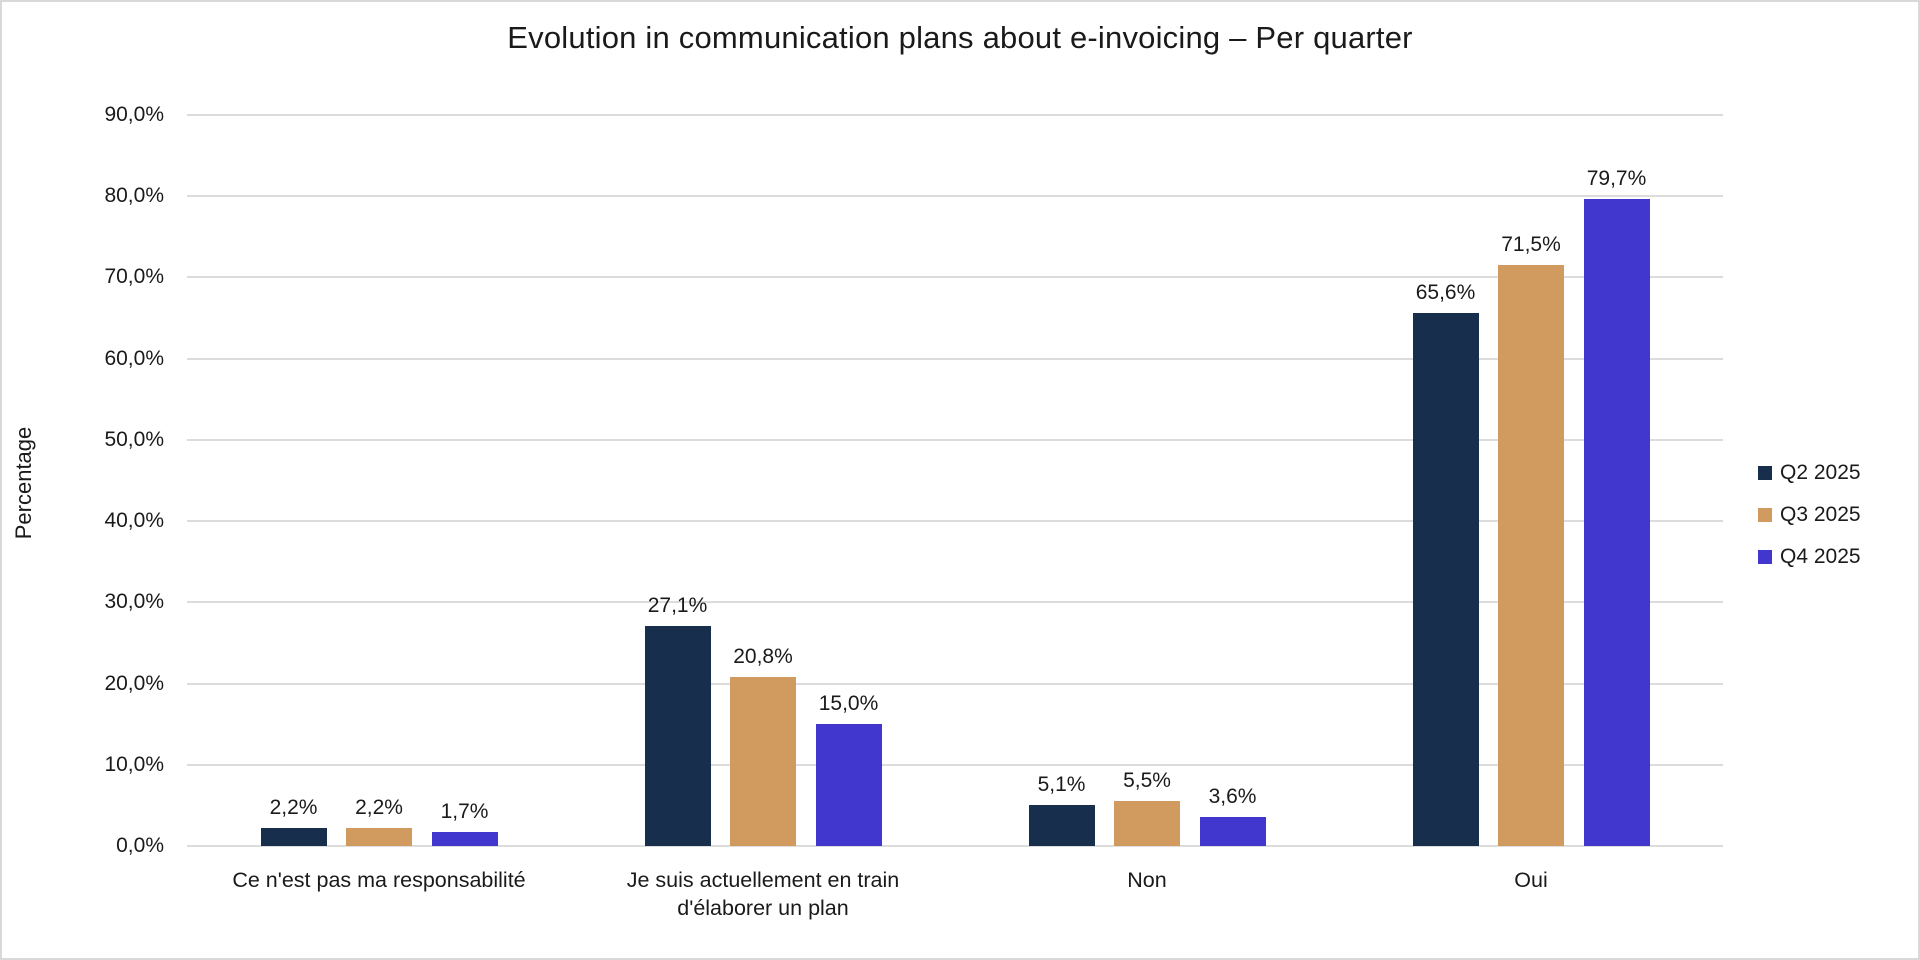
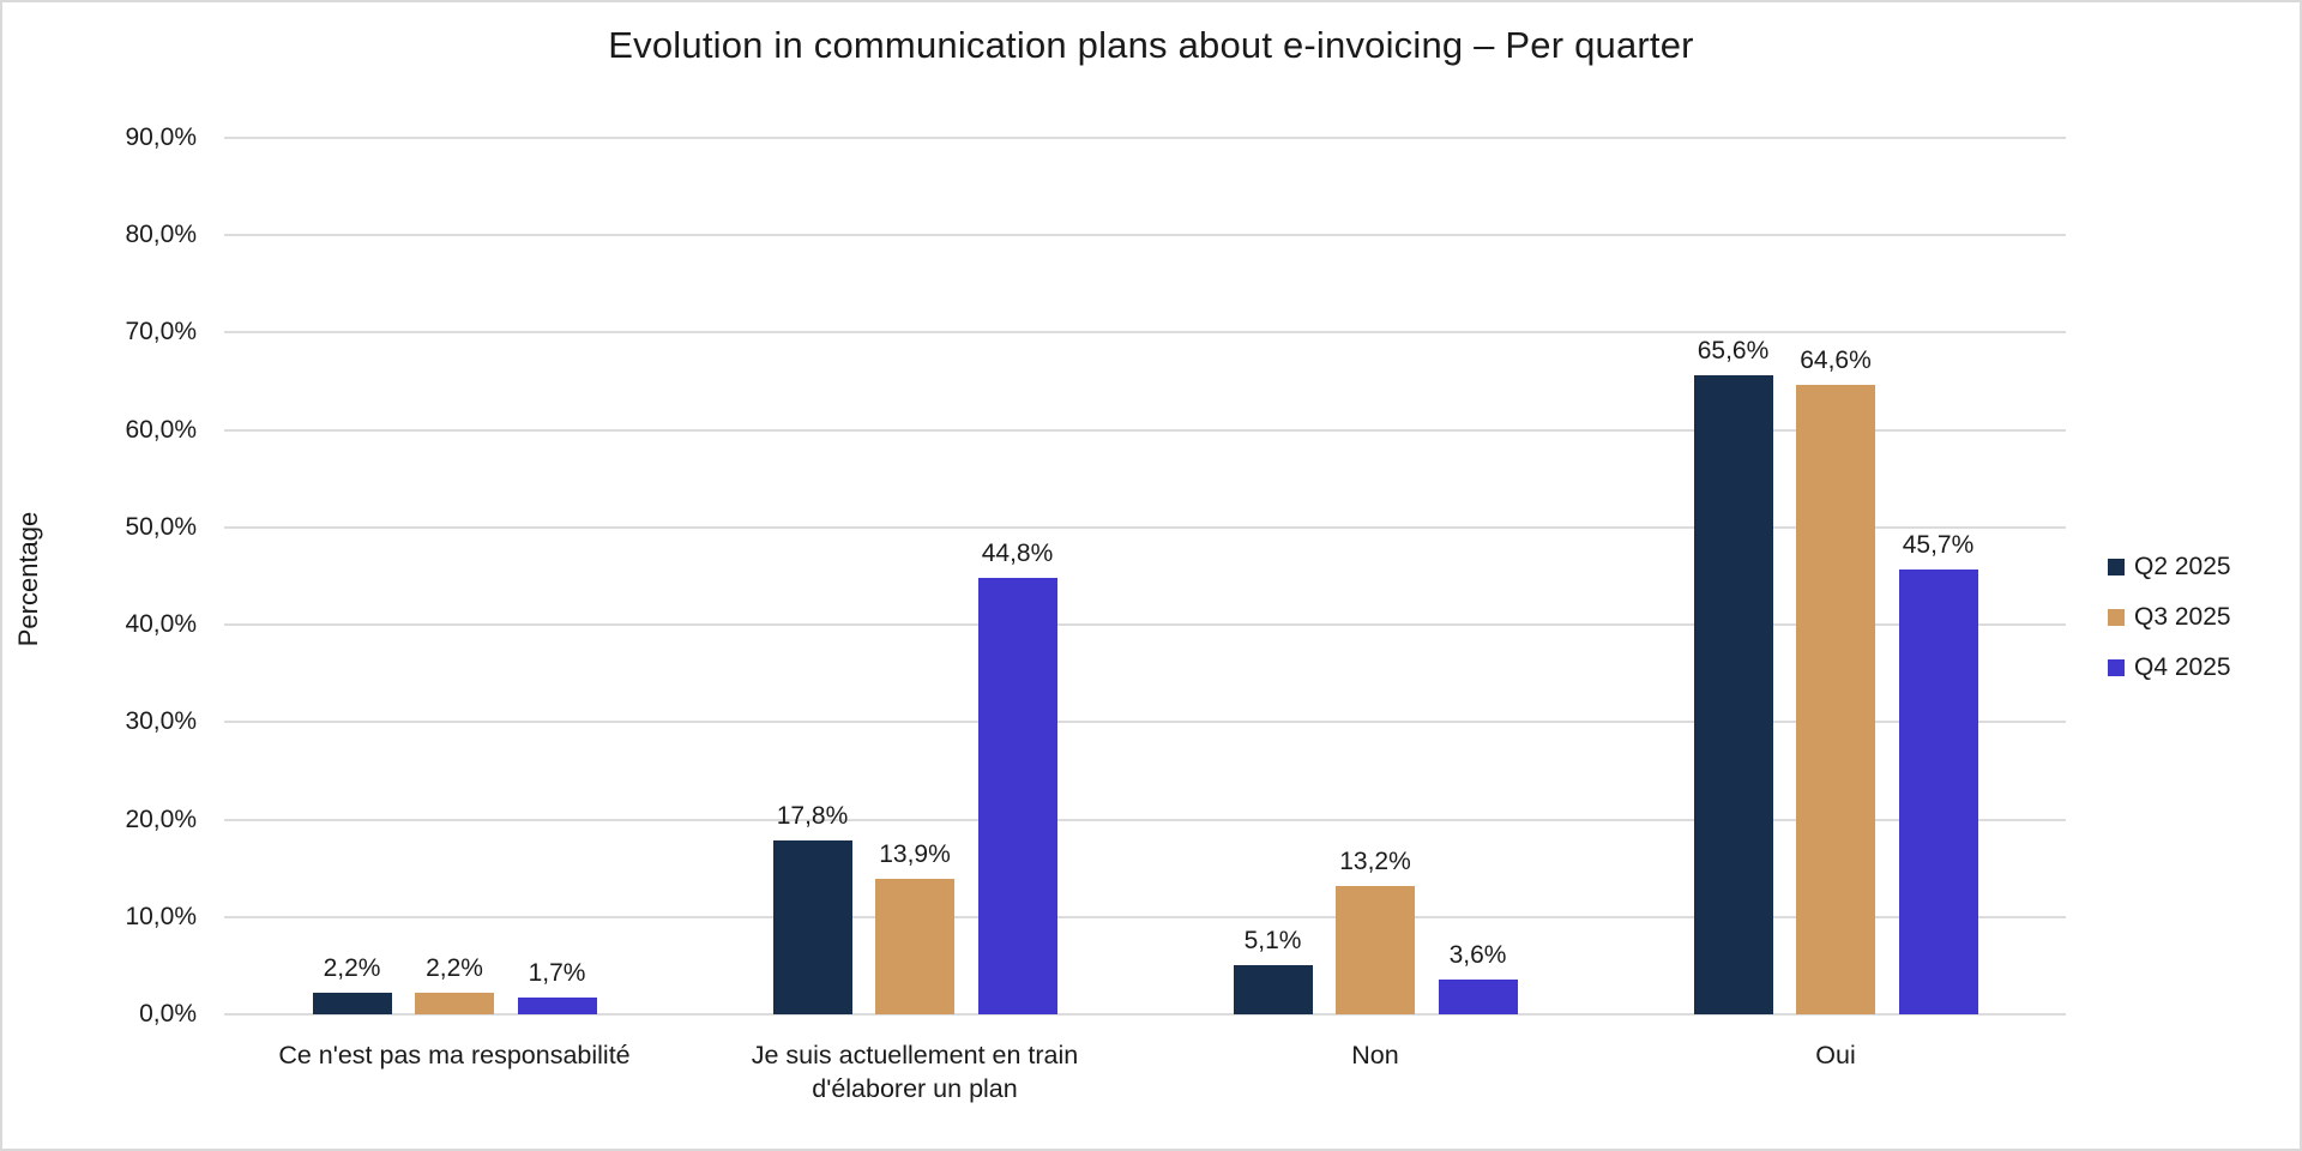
Q2 2025/Je suis actuellement en train d'élaborer un plan: 27,1% -> 17,8%
Q3 2025/Je suis actuellement en train d'élaborer un plan: 20,8% -> 13,9%
Q4 2025/Je suis actuellement en train d'élaborer un plan: 15,0% -> 44,8%
Q3 2025/Non: 5,5% -> 13,2%
Q3 2025/Oui: 71,5% -> 64,6%
Q4 2025/Oui: 79,7% -> 45,7%
